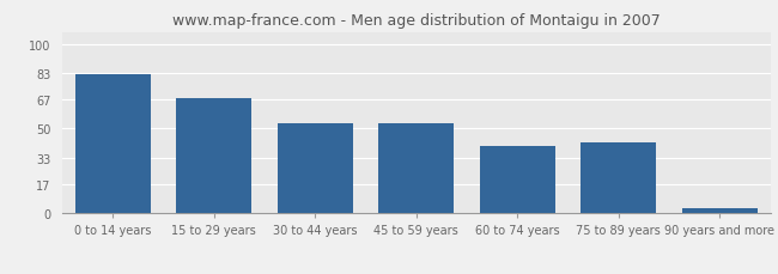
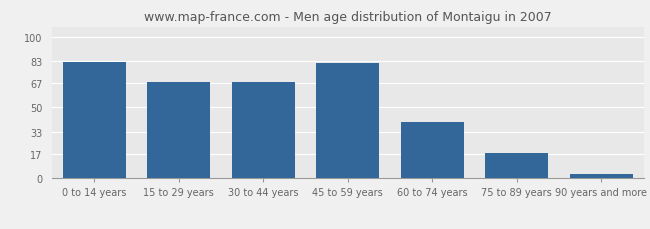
30 to 44 years: 53 -> 68
45 to 59 years: 53 -> 81
75 to 89 years: 42 -> 18
